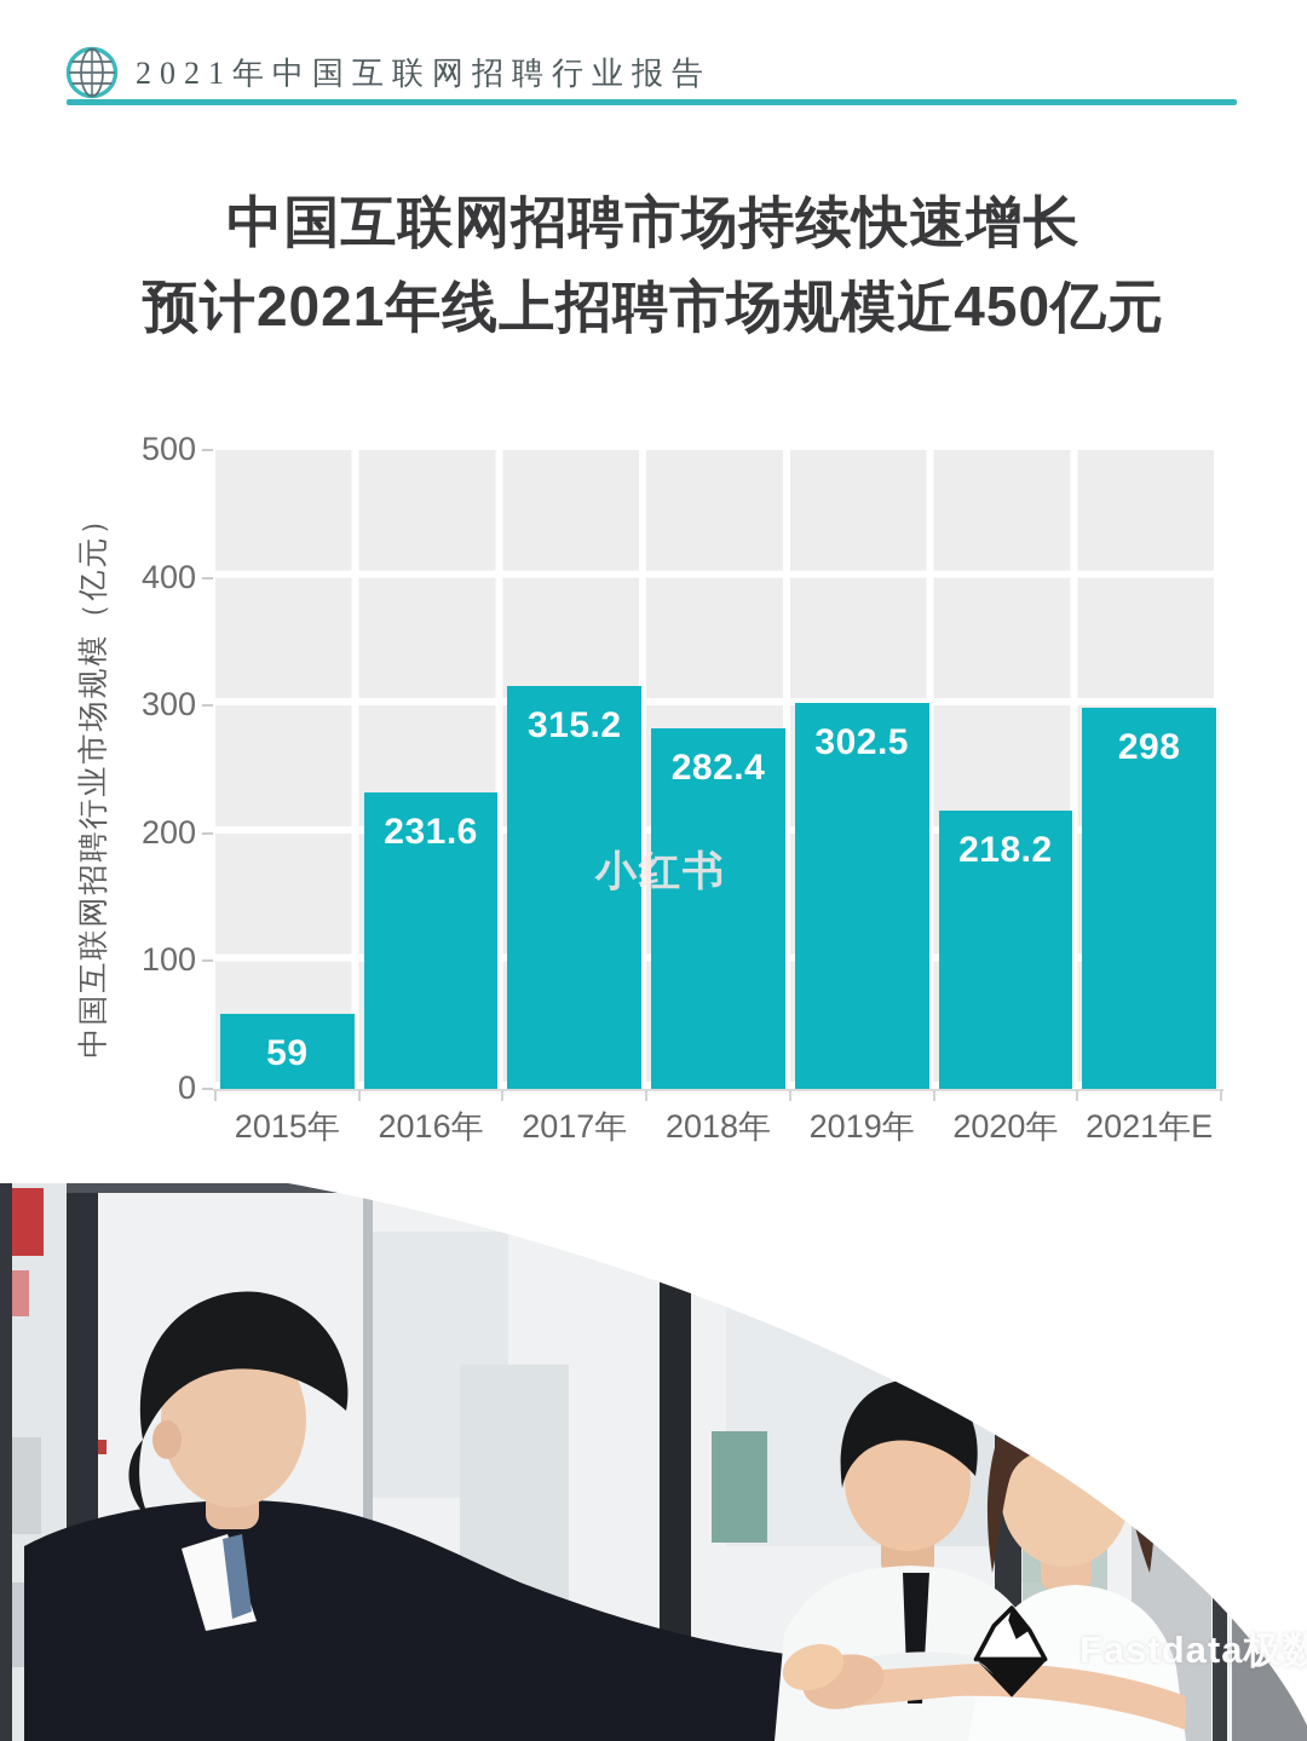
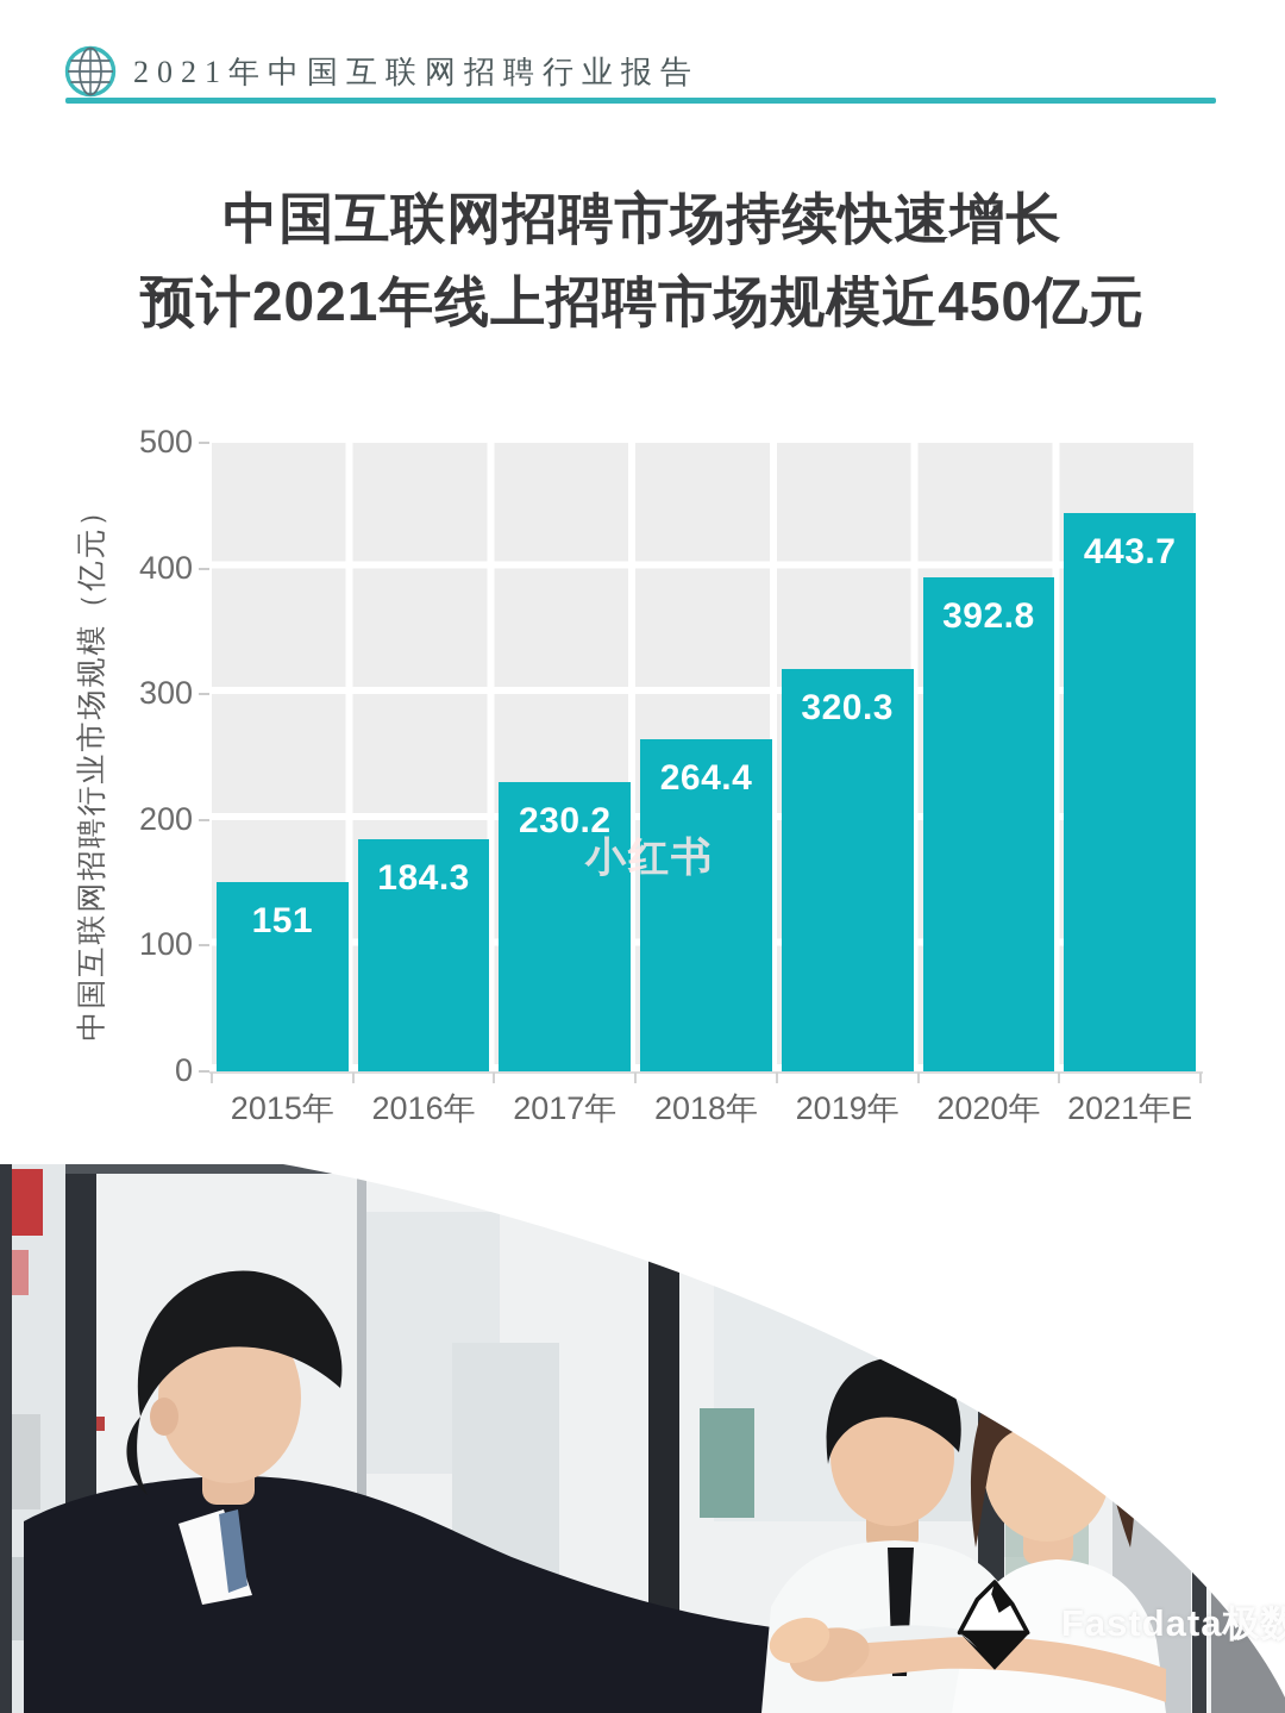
2015年: 59 -> 151
2016年: 231.6 -> 184.3
2017年: 315.2 -> 230.2
2018年: 282.4 -> 264.4
2019年: 302.5 -> 320.3
2020年: 218.2 -> 392.8
2021年E: 298 -> 443.7
